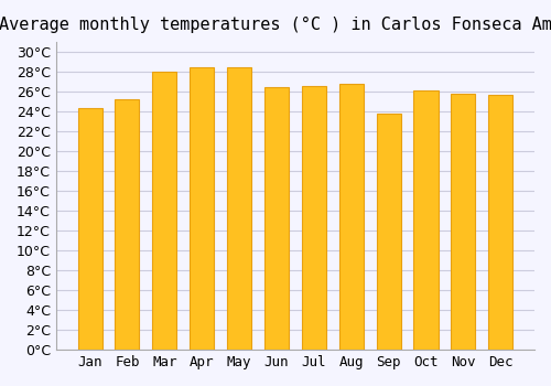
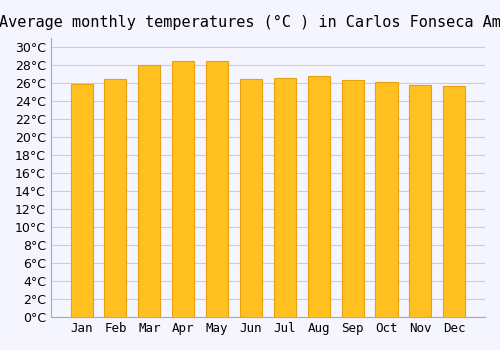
Jan: 24.4°C -> 25.9°C
Feb: 25.2°C -> 26.5°C
Sep: 23.8°C -> 26.3°C
